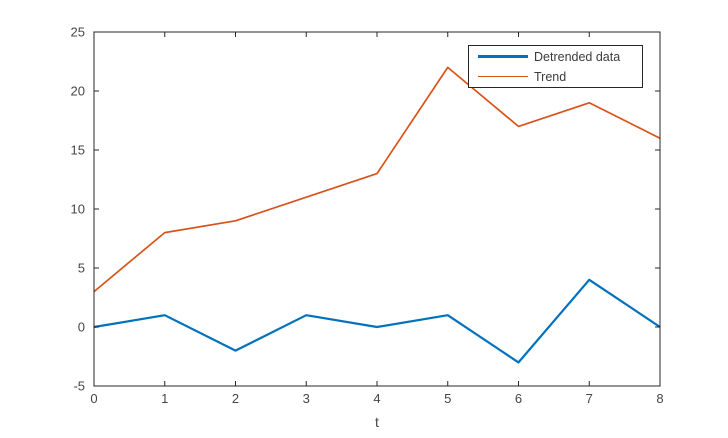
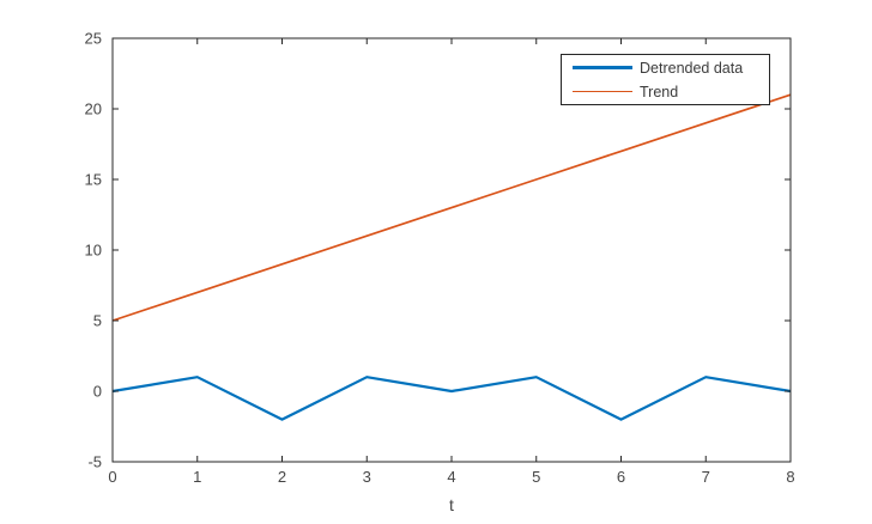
Trend/0: 3 -> 5
Trend/1: 8 -> 7
Trend/5: 22 -> 15
Detrended data/6: -3 -> -2
Detrended data/7: 4 -> 1
Trend/8: 16 -> 21
